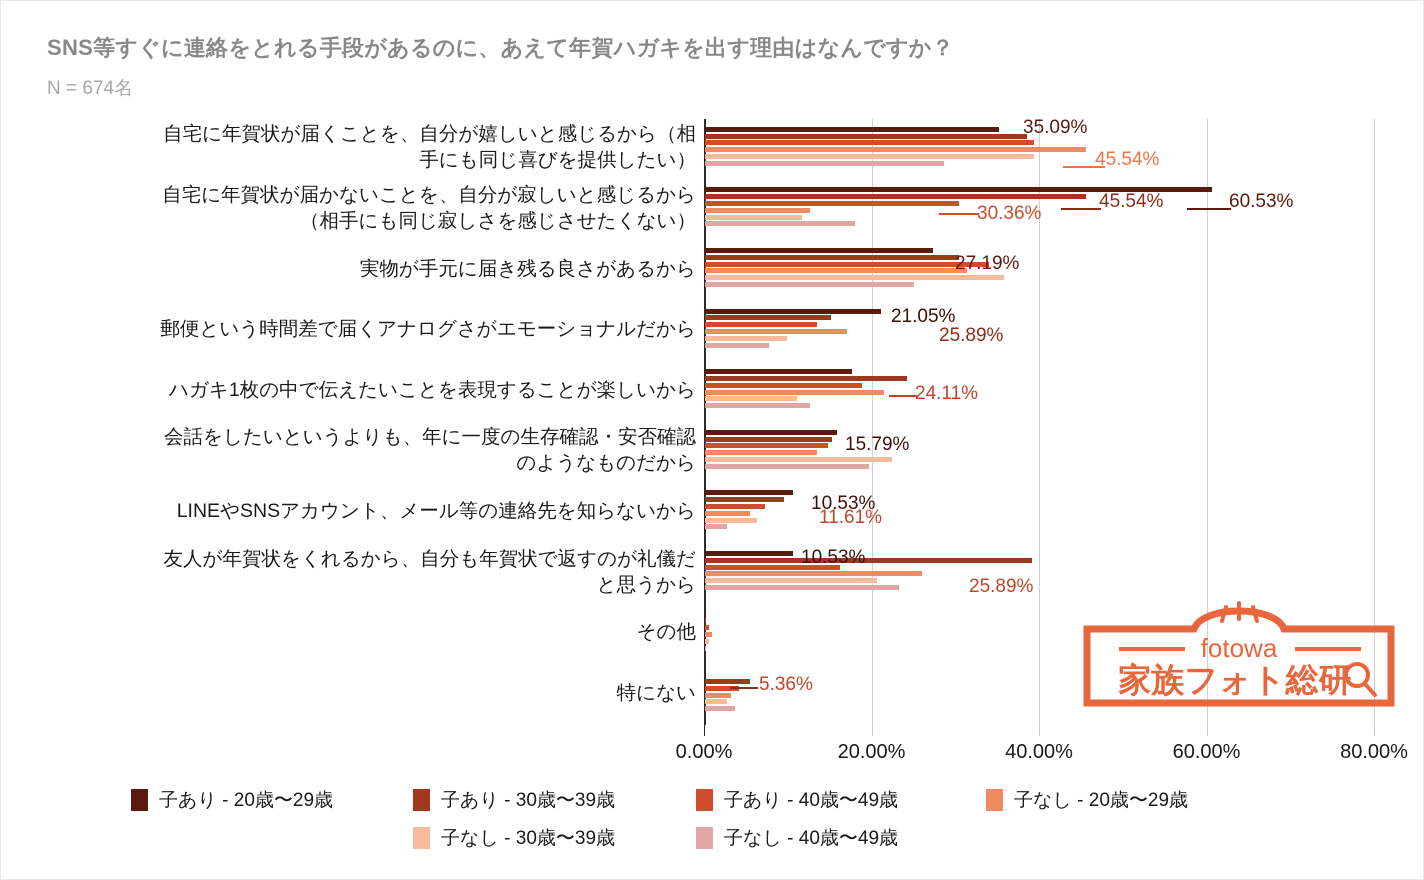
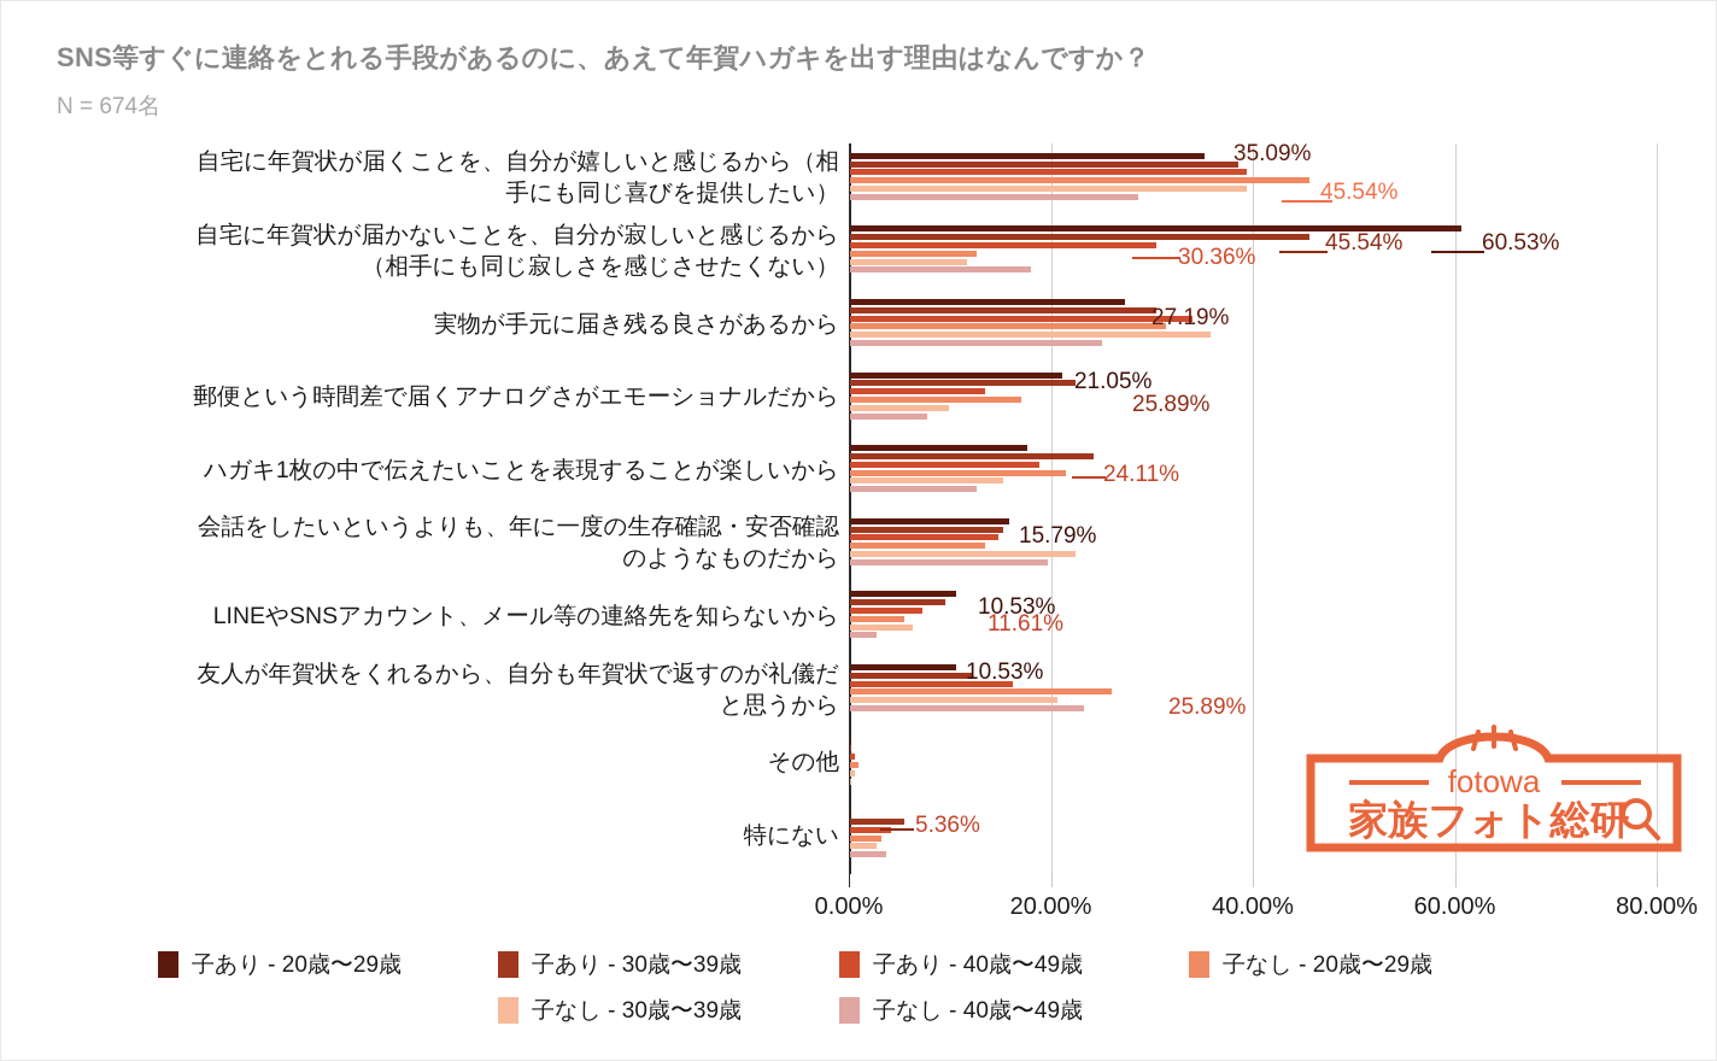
子あり - 30歳〜39歳/郵便という時間差で届くアナログさがエモーショナルだから: 15% -> 22%
子なし - 30歳〜39歳/ハガキ1枚の中で伝えたいことを表現することが楽しいから: 11% -> 15%
子あり - 30歳〜39歳/友人が年賀状をくれるから、自分も年賀状で返すのが礼儀だ と思うから: 39% -> 12%
